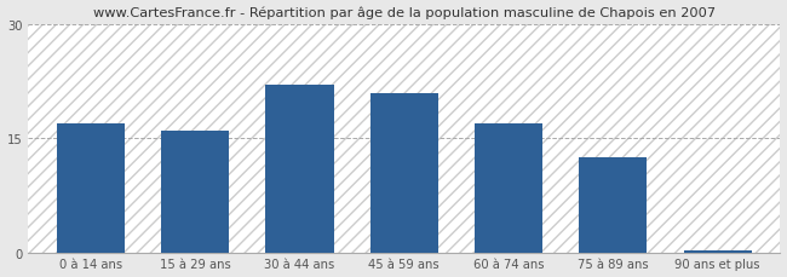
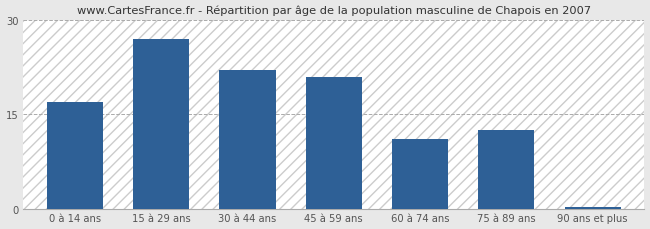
15 à 29 ans: 16.0 -> 27.0
60 à 74 ans: 17.0 -> 11.0
